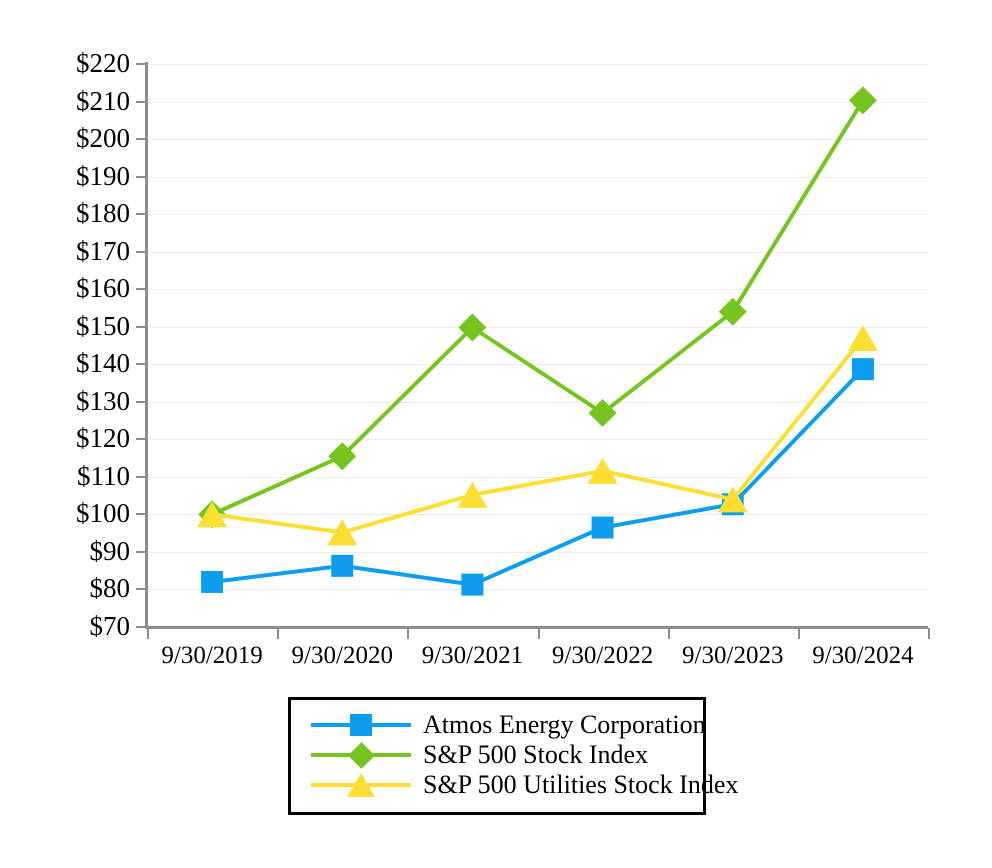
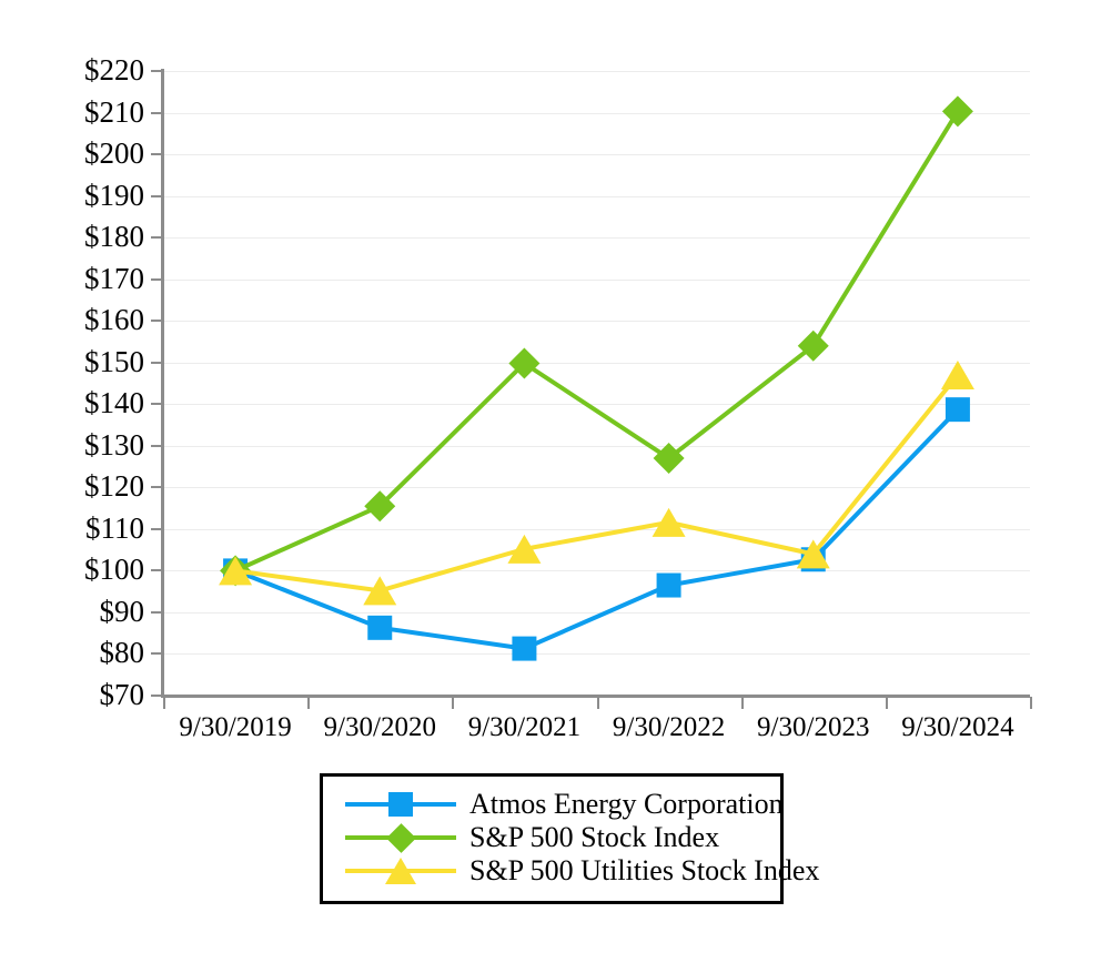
Atmos Energy Corporation/9/30/2019: $82 -> $100
